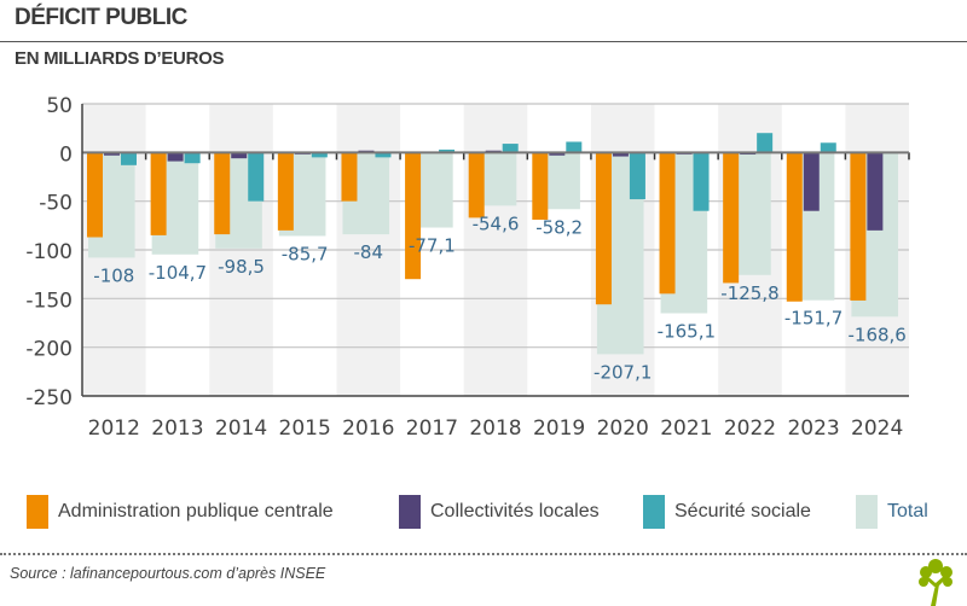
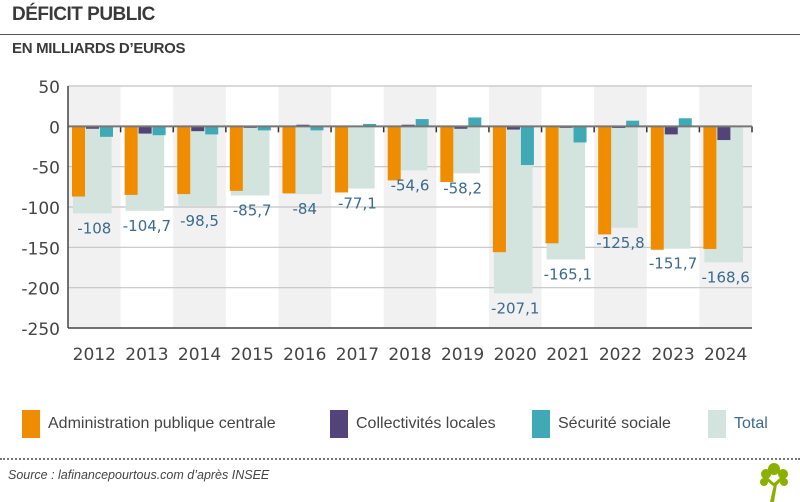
Sécurité sociale/2014: -50 -> -10
Administration publique centrale/2016: -50 -> -80
Administration publique centrale/2017: -130 -> -80
Sécurité sociale/2021: -60 -> -20
Sécurité sociale/2022: 20 -> 10
Collectivités locales/2023: -60 -> -10
Collectivités locales/2024: -80 -> -20
